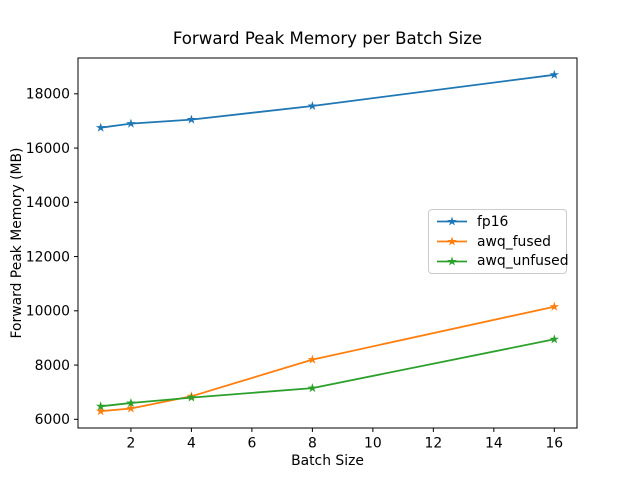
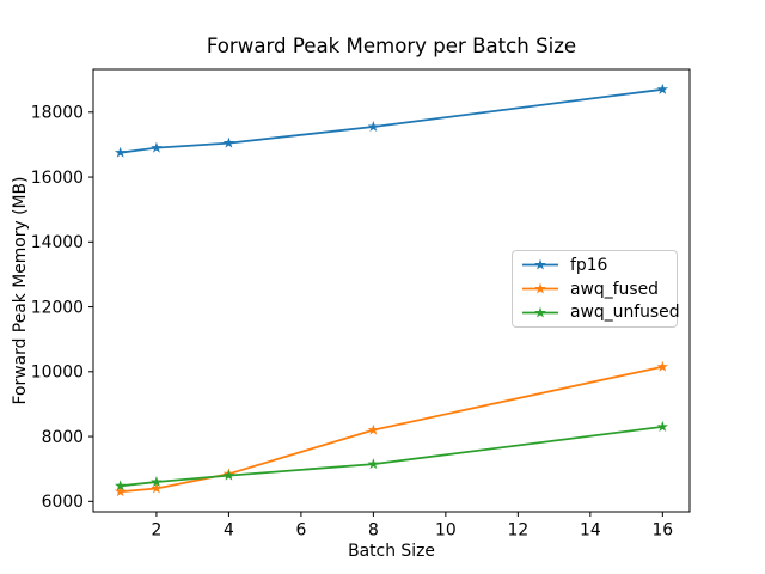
awq_unfused/16: 9000 -> 8300
